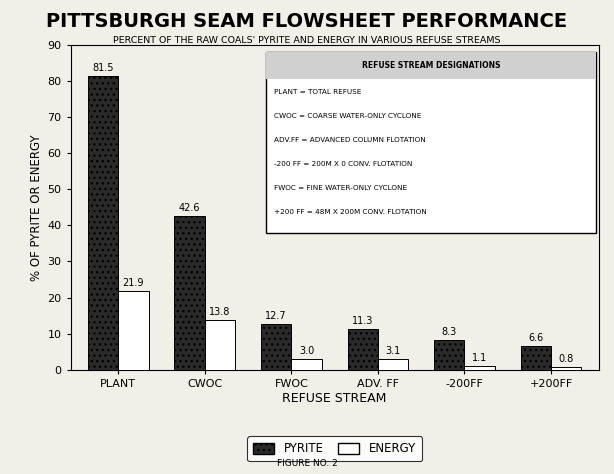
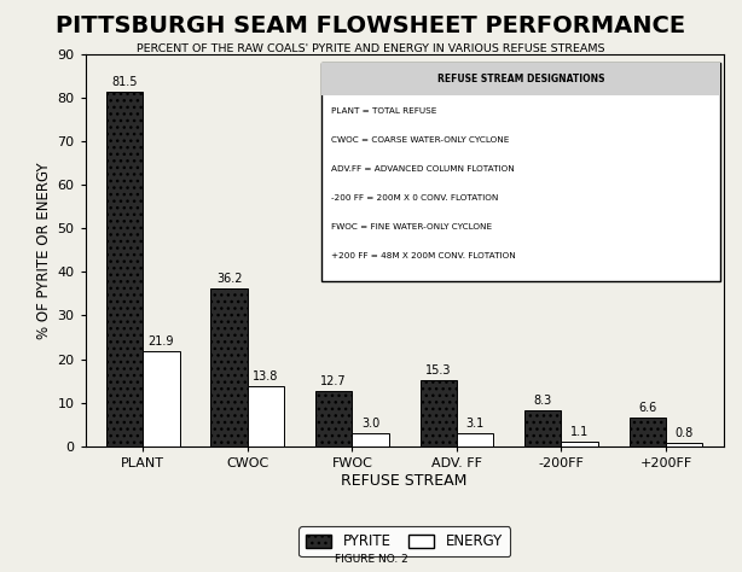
PYRITE/CWOC: 42.6 -> 36.2
PYRITE/ADV. FF: 11.3 -> 15.3
